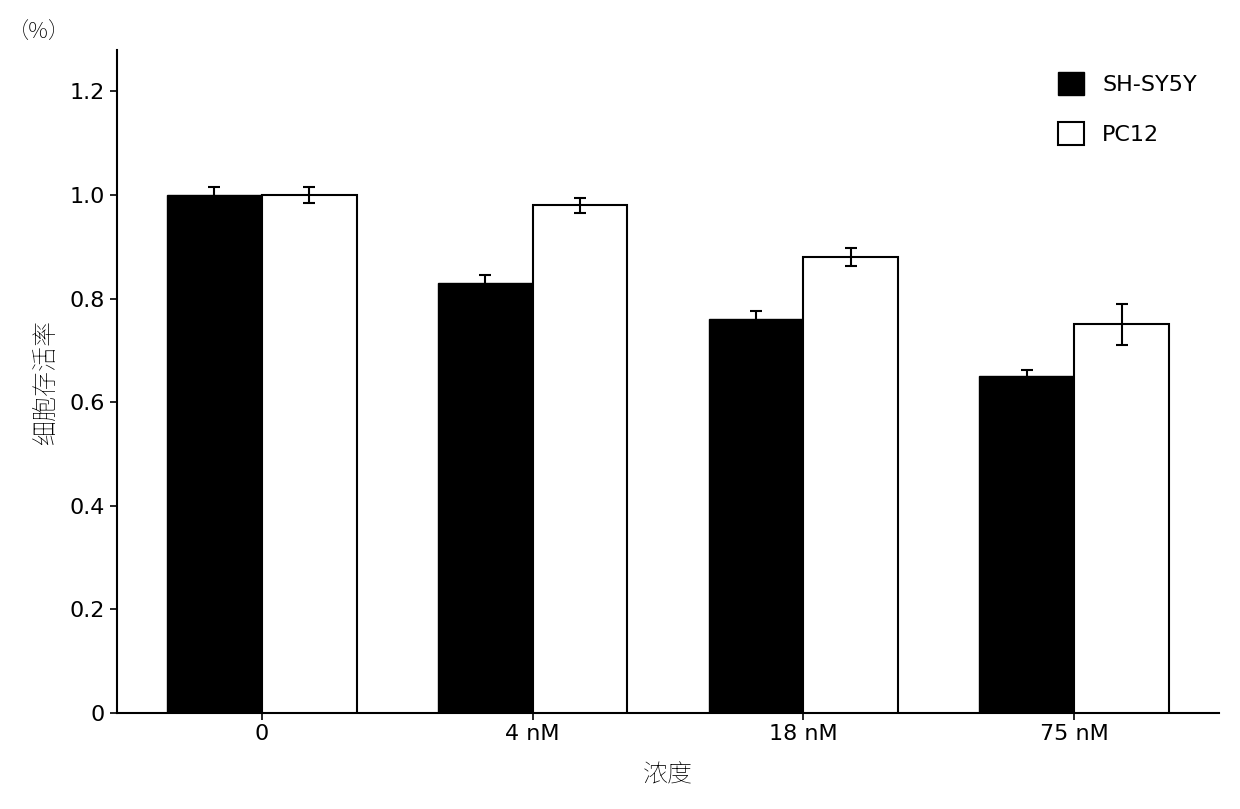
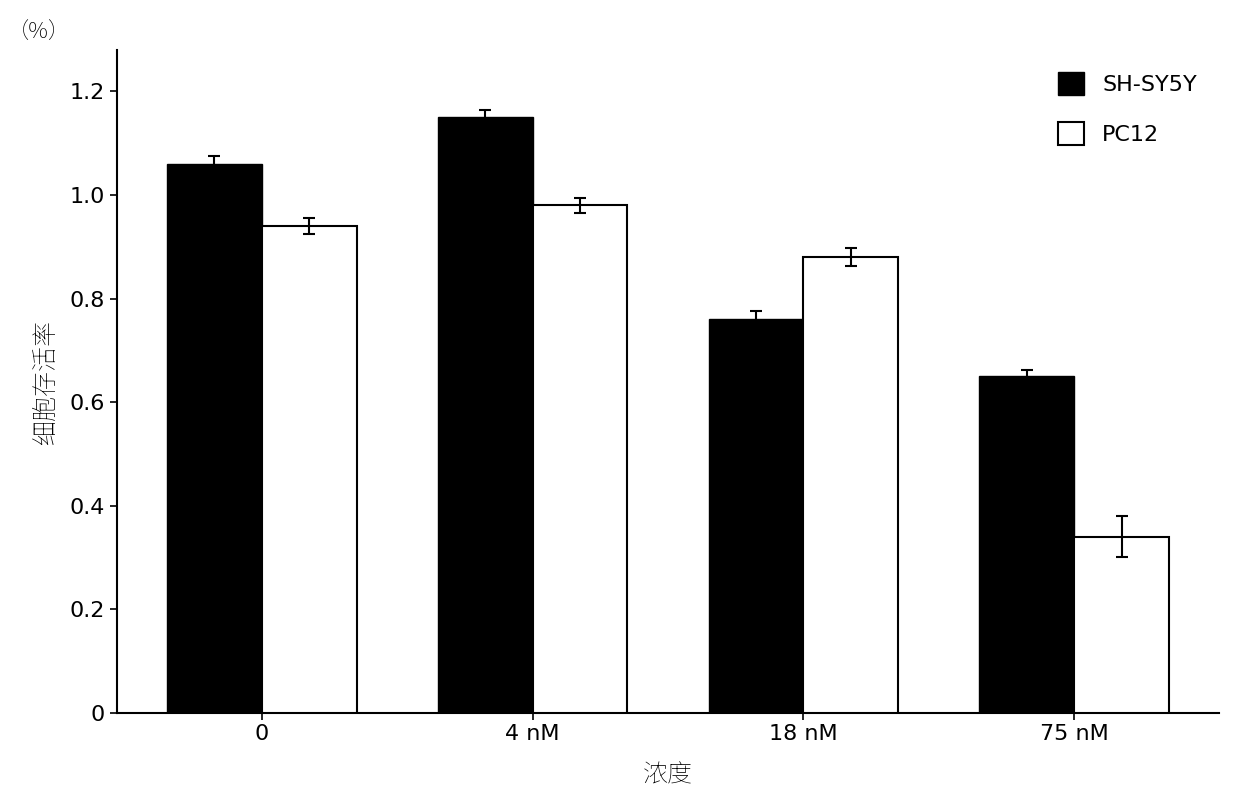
SH-SY5Y/0: 1.00 -> 1.06
PC12/0: 1.00 -> 0.94
SH-SY5Y/4 nM: 0.83 -> 1.15
PC12/75 nM: 0.75 -> 0.34
